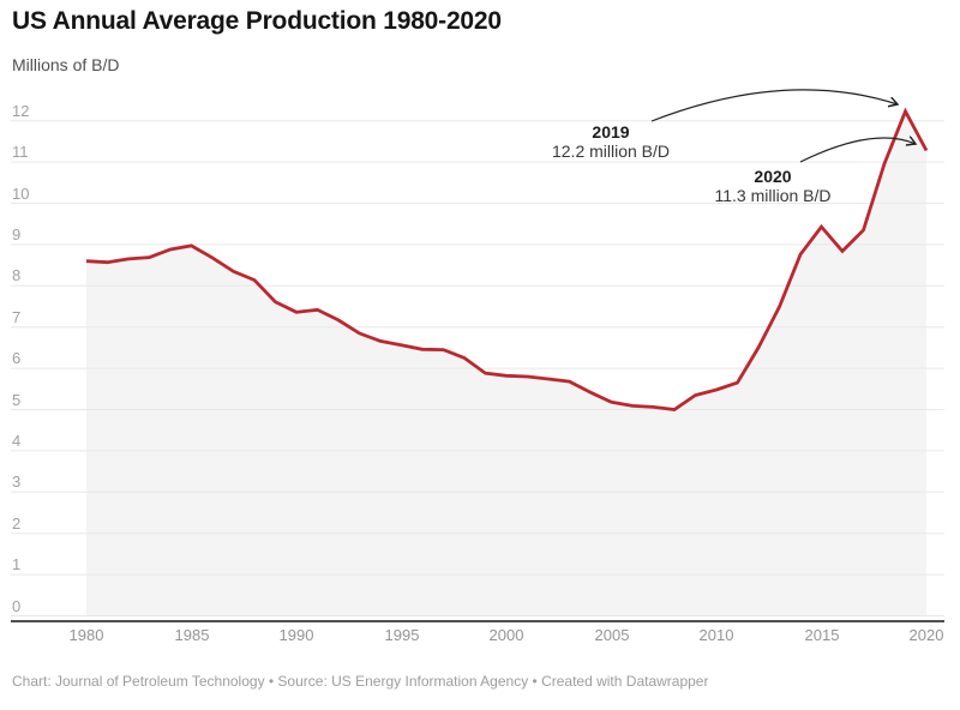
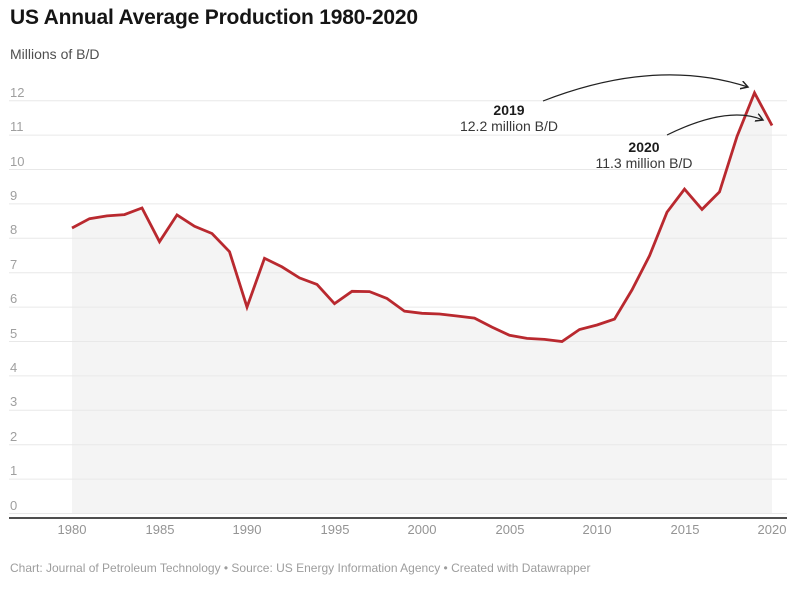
1980: 8.6 -> 8.3
1985: 9.0 -> 7.9
1990: 7.4 -> 6.0
1995: 6.6 -> 6.1
